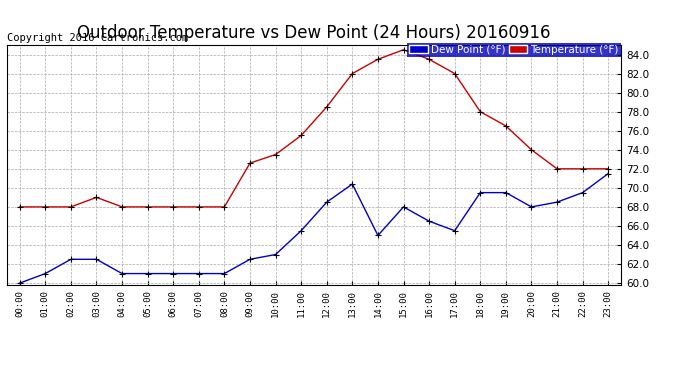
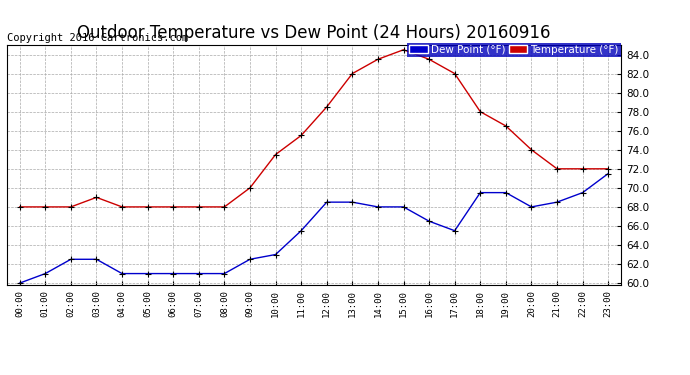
Temperature (°F)/09:00: 72.6 -> 70.0
Dew Point (°F)/13:00: 70.4 -> 68.5
Dew Point (°F)/14:00: 65.0 -> 68.0
